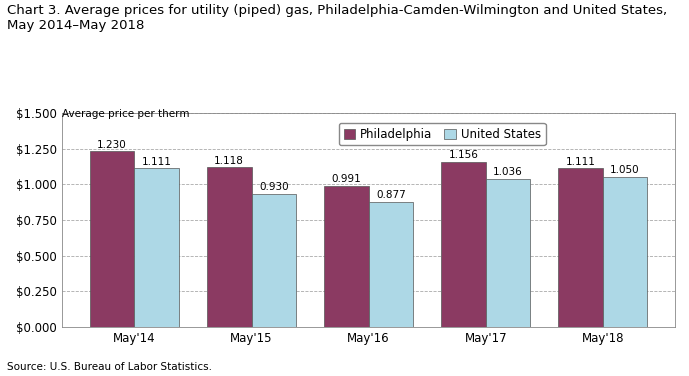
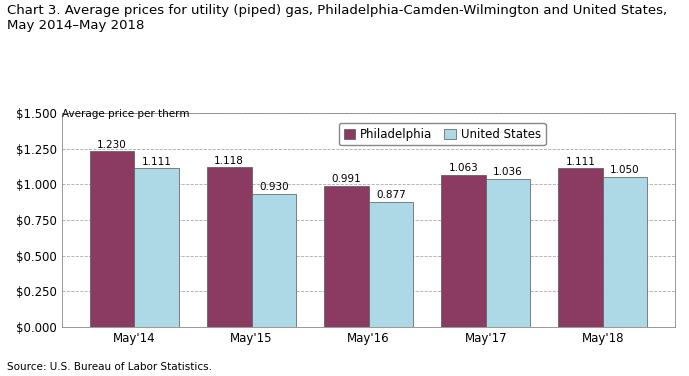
Philadelphia/May'17: 1.156 -> 1.063
